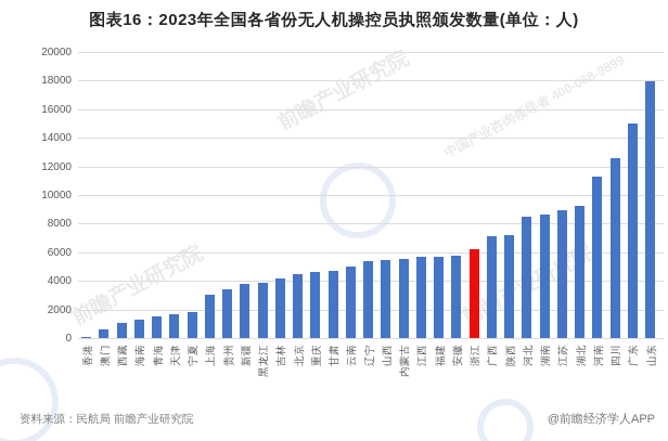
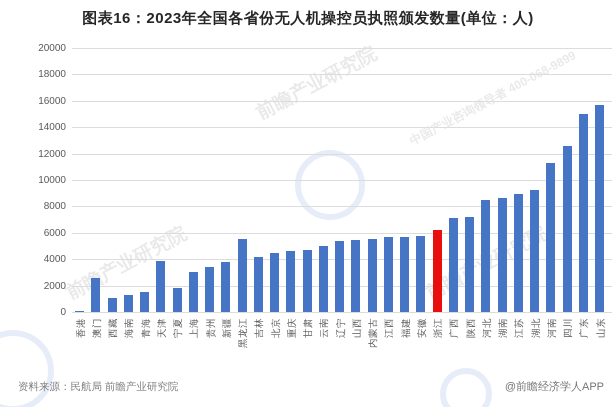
澳门: 600 -> 2600
天津: 1600 -> 3900
黑龙江: 3800 -> 5500
山东: 18000 -> 15700
